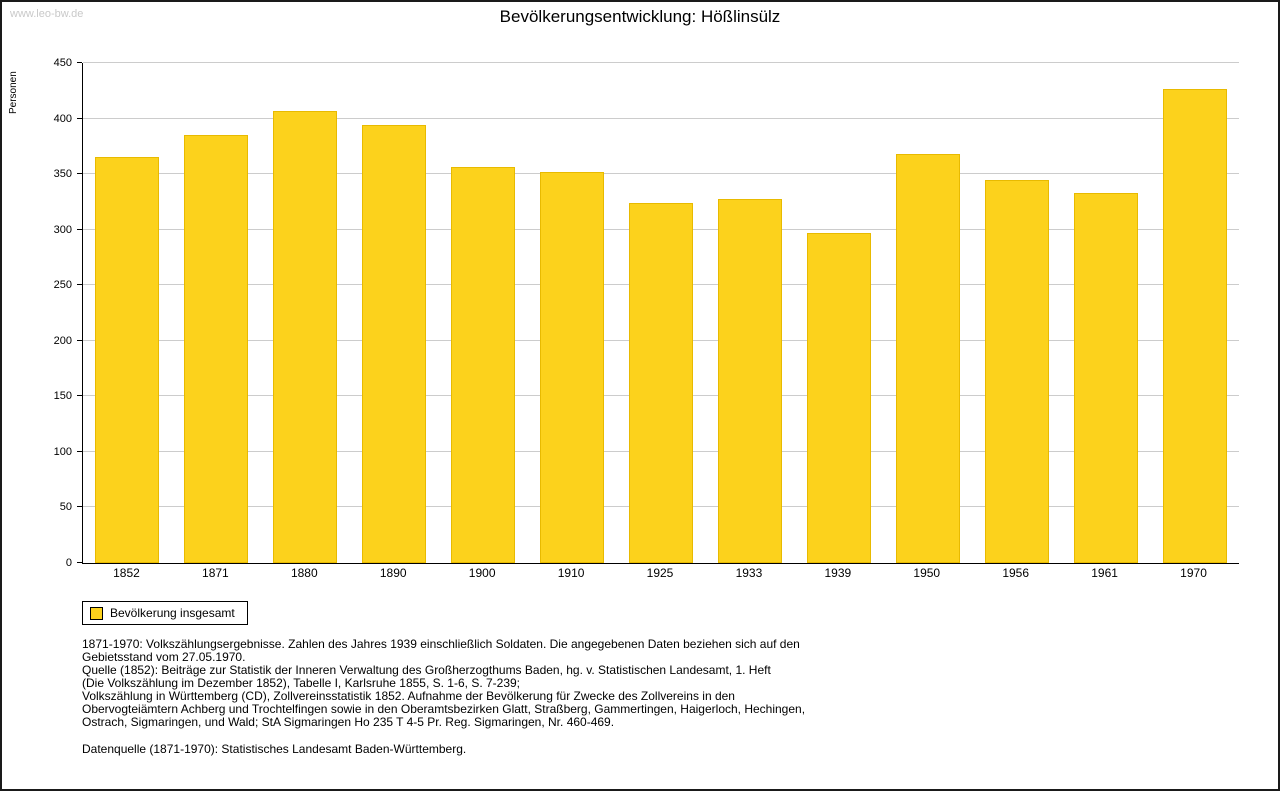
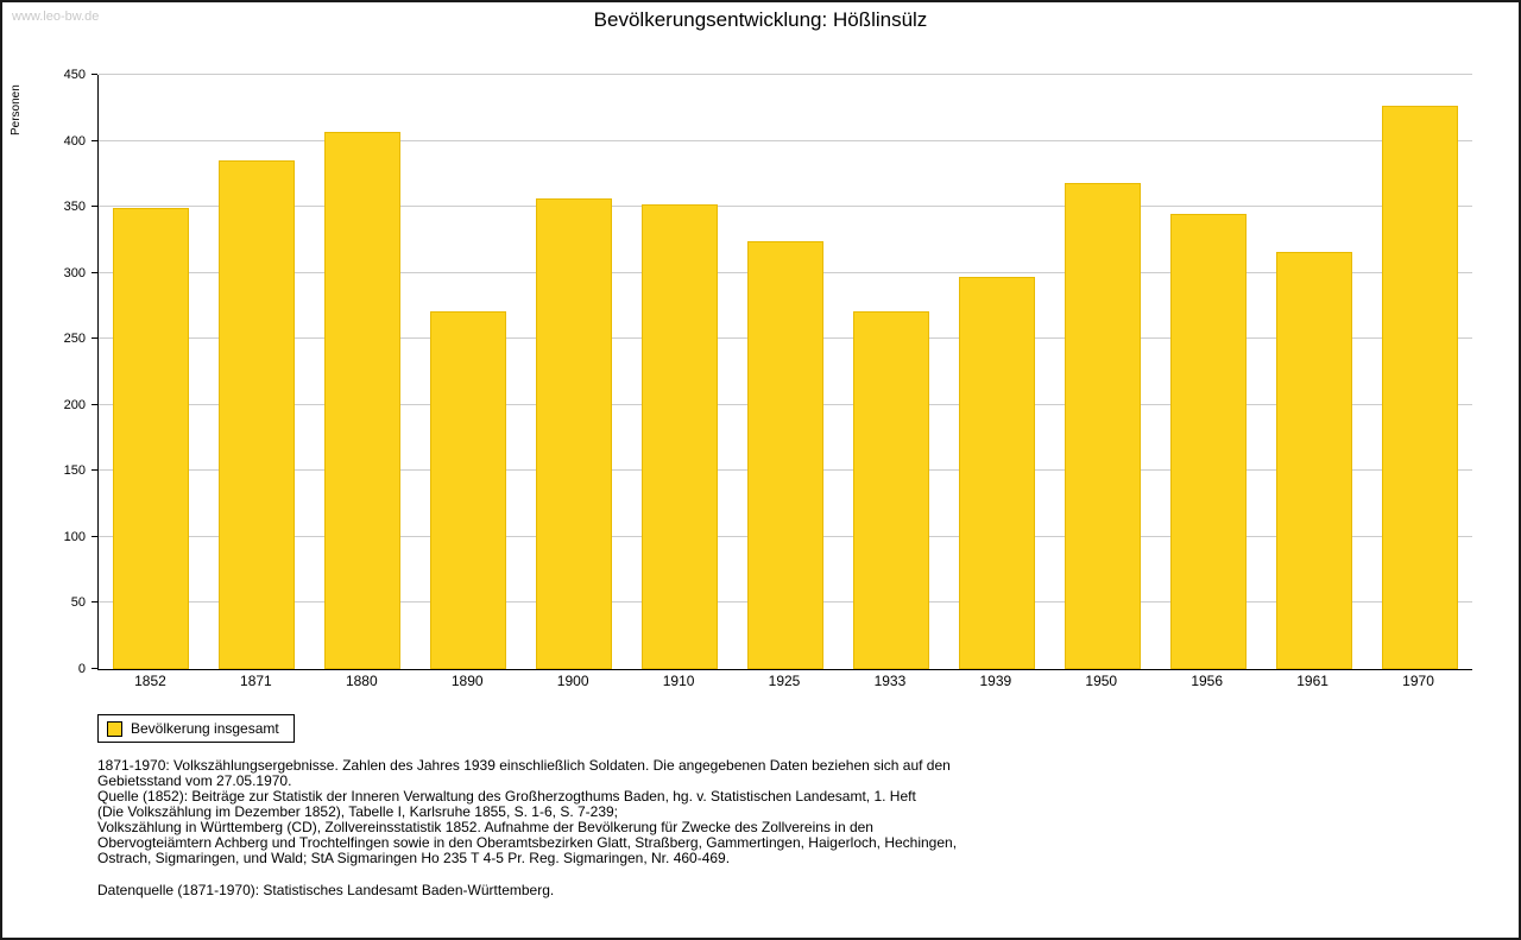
1852: 365 -> 349
1890: 394 -> 271
1933: 328 -> 271
1961: 333 -> 316
